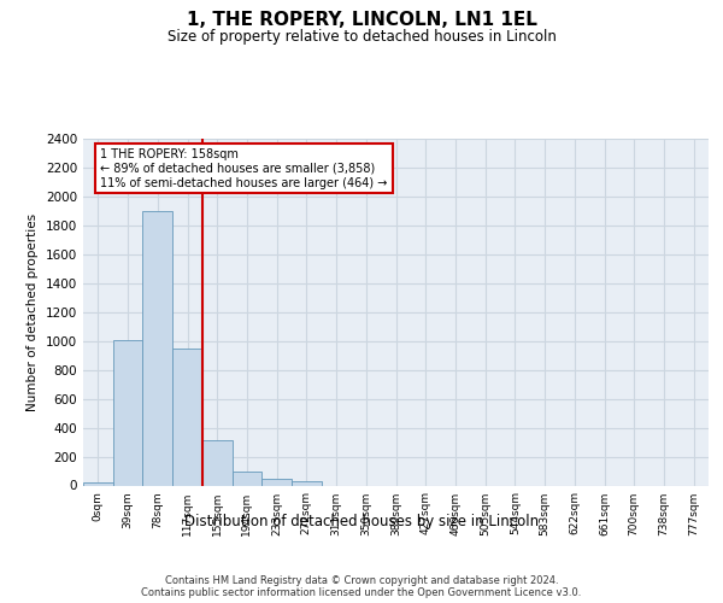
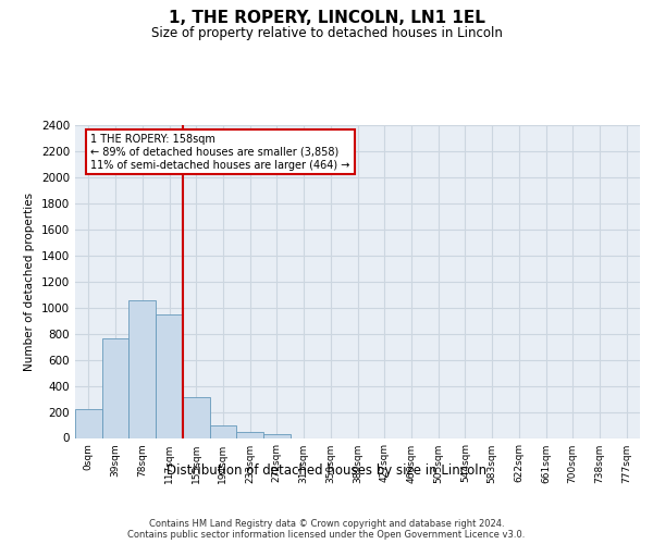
0sqm: 20 -> 220
39sqm: 1010 -> 760
78sqm: 1900 -> 1060
